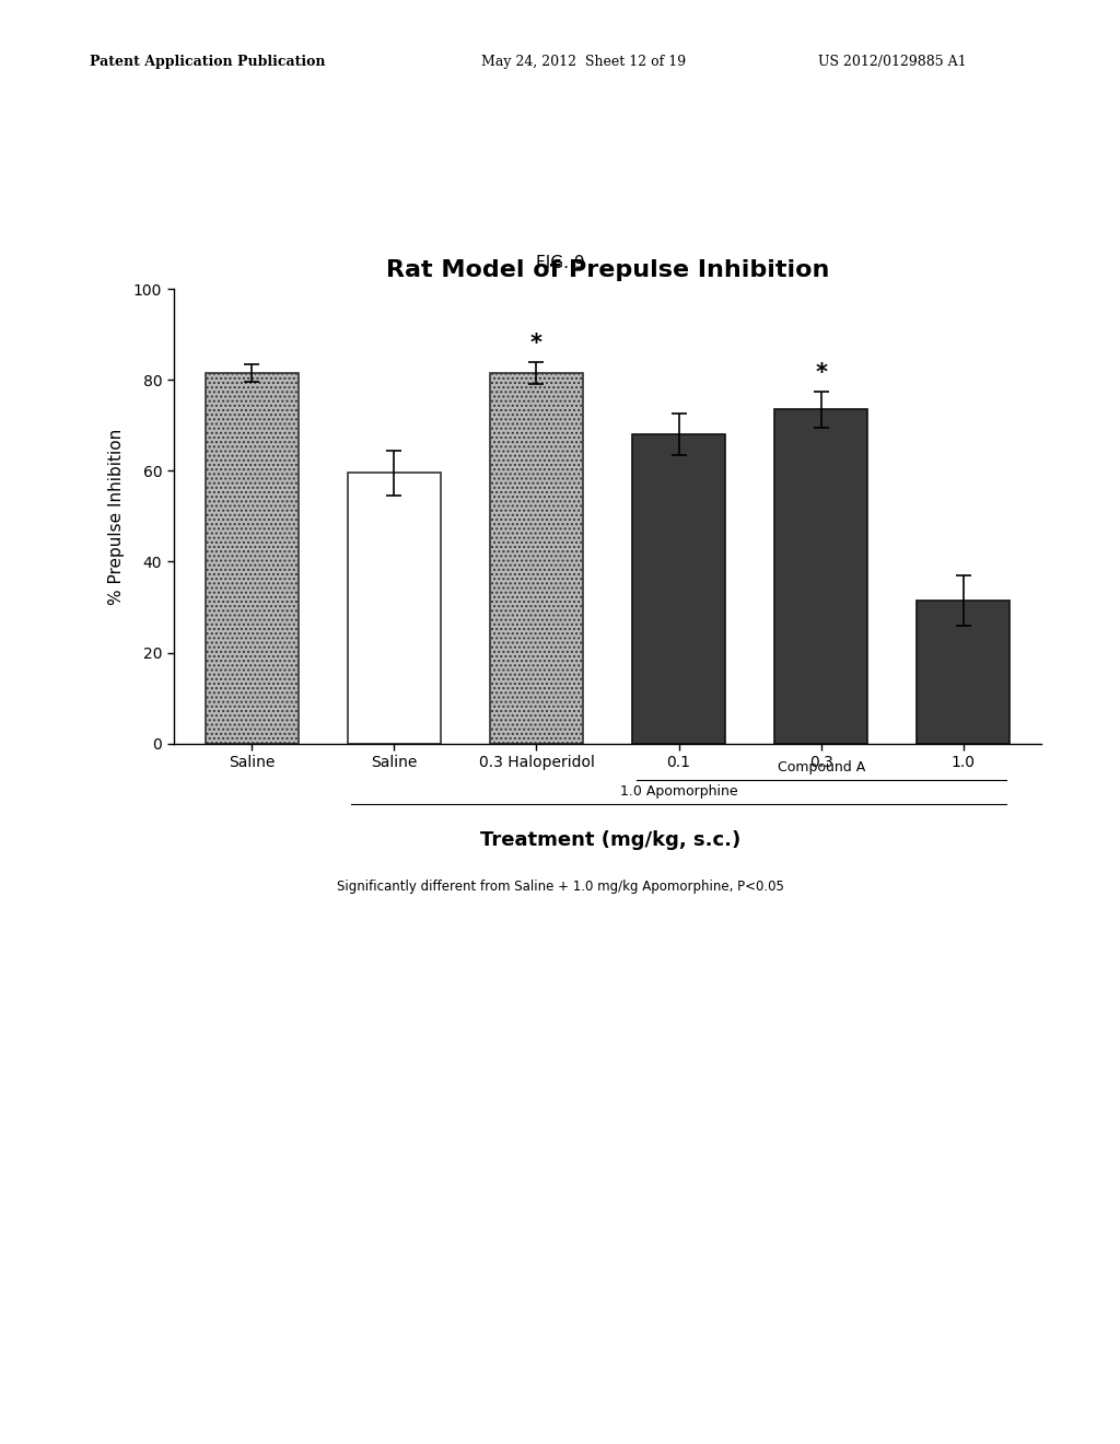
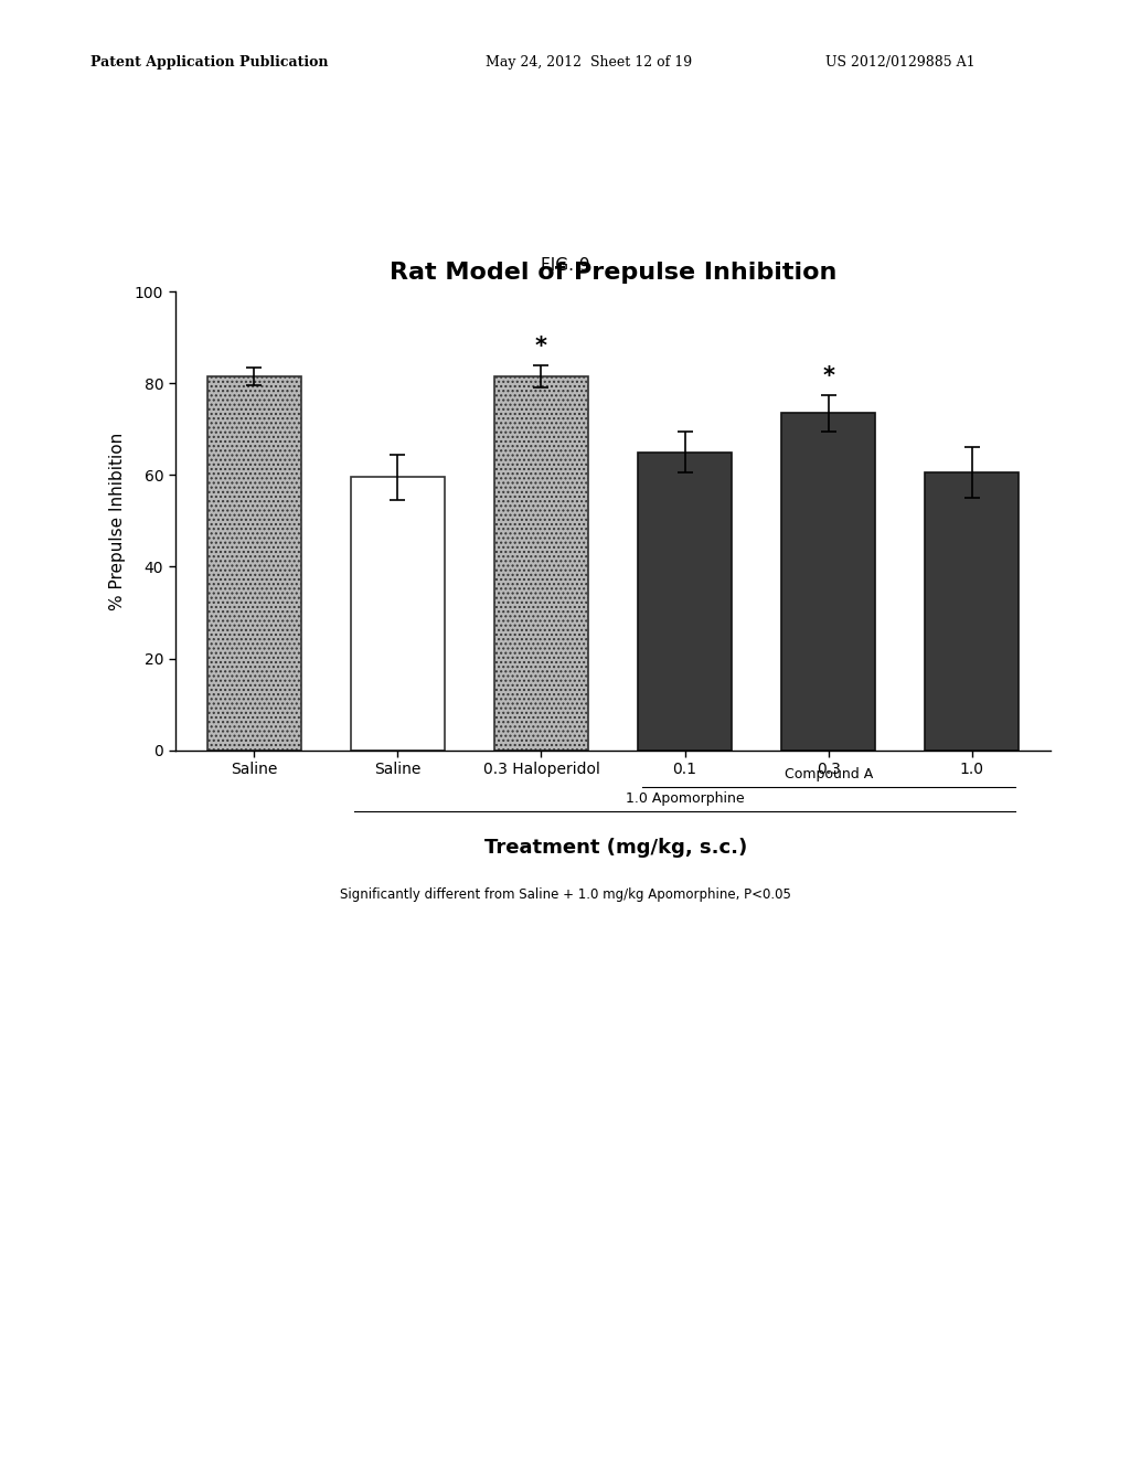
0.1: 68.0 -> 65.0
1.0: 31.5 -> 60.5
